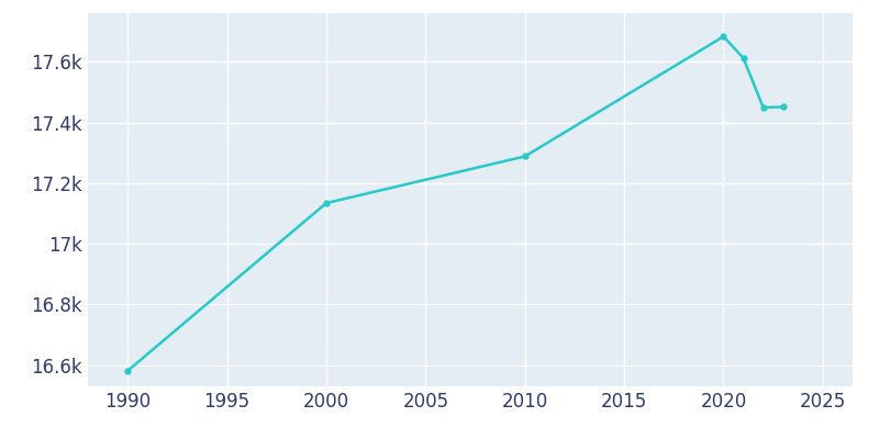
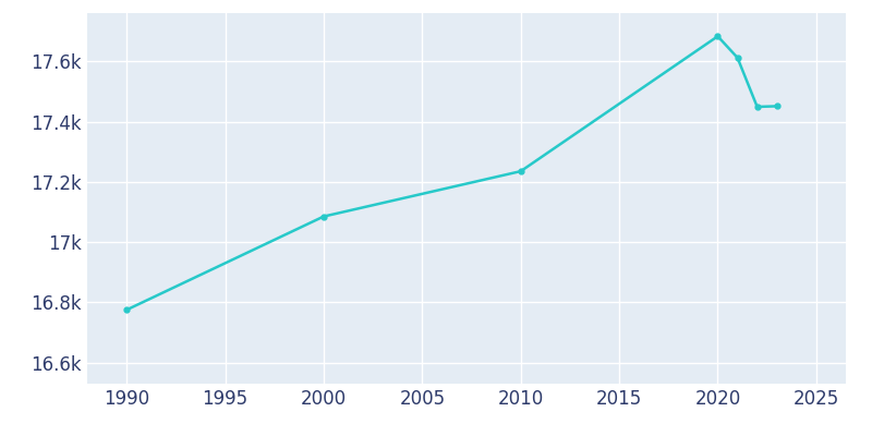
1990: 16.581k -> 16.775k
2000: 17.134k -> 17.085k
2010: 17.288k -> 17.235k
